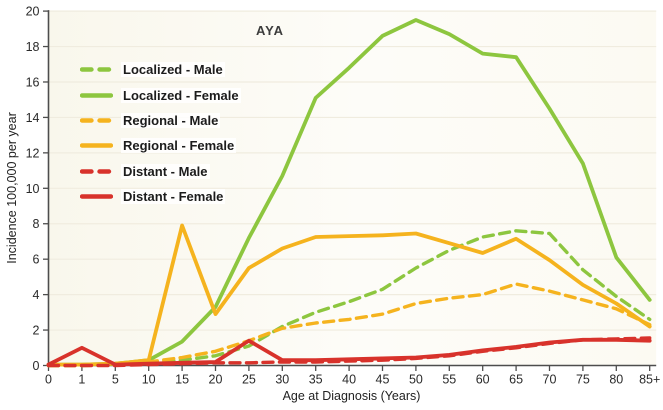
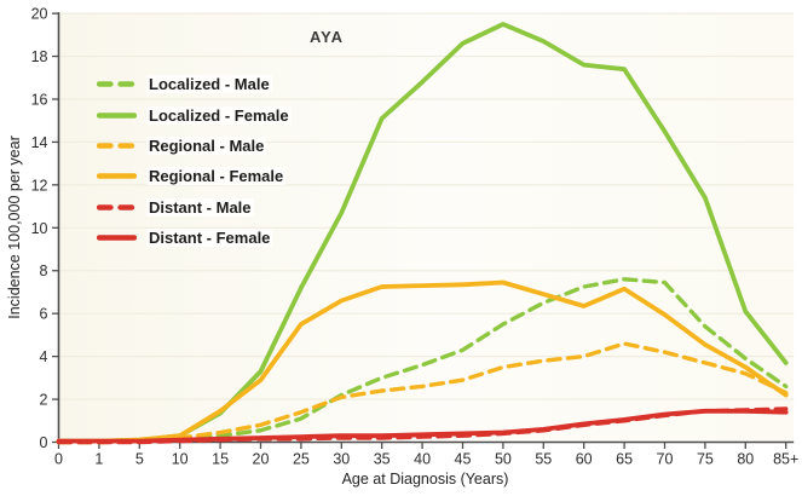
Distant - Female/1: 1.0 -> 0.1
Regional - Female/15: 7.9 -> 1.4
Distant - Female/25: 1.4 -> 0.2
